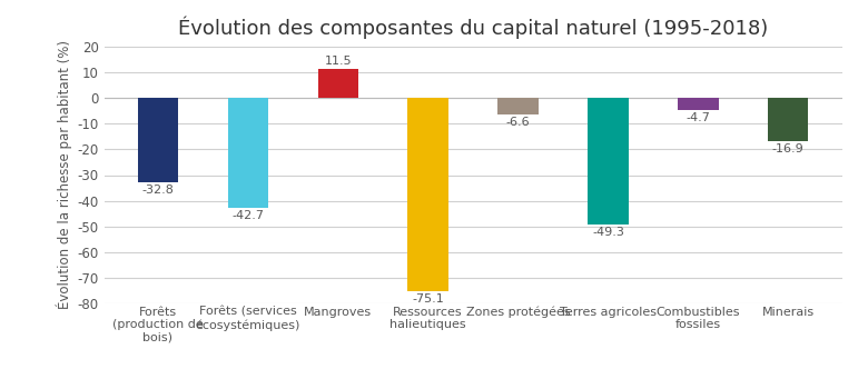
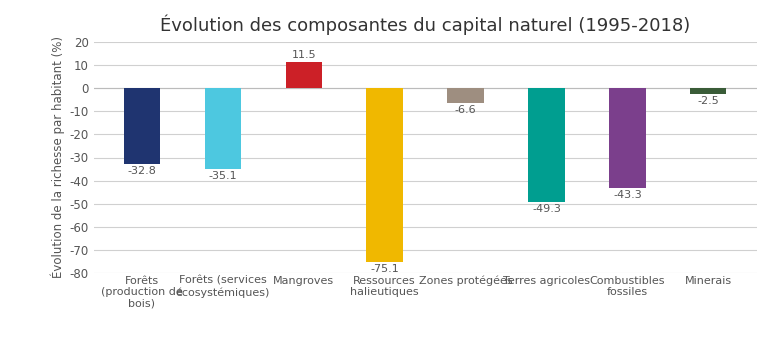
Forêts (services écosystémiques): -42.7 -> -35.1
Combustibles fossiles: -4.7 -> -43.3
Minerais: -16.9 -> -2.5
